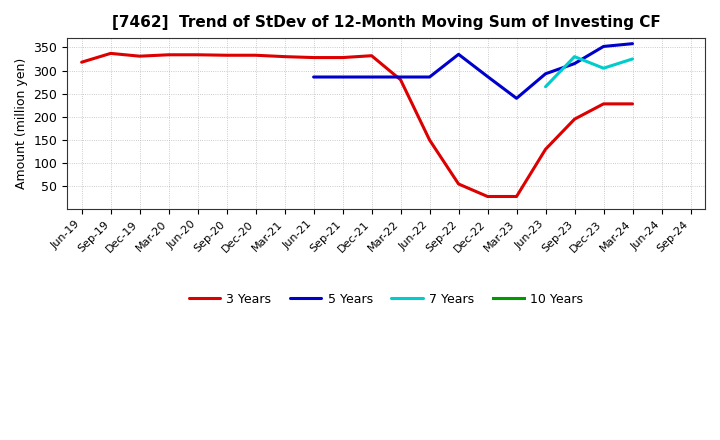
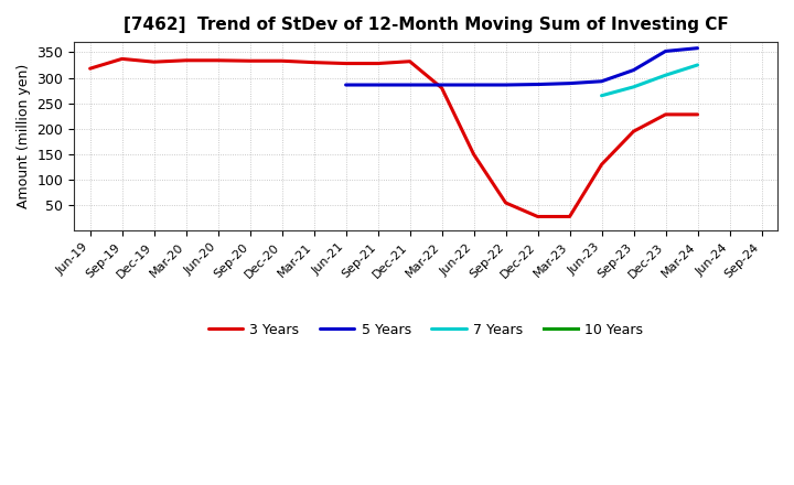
5 Years/Sep-22: 335 -> 286
5 Years/Mar-23: 240 -> 289
7 Years/Sep-23: 330 -> 282
